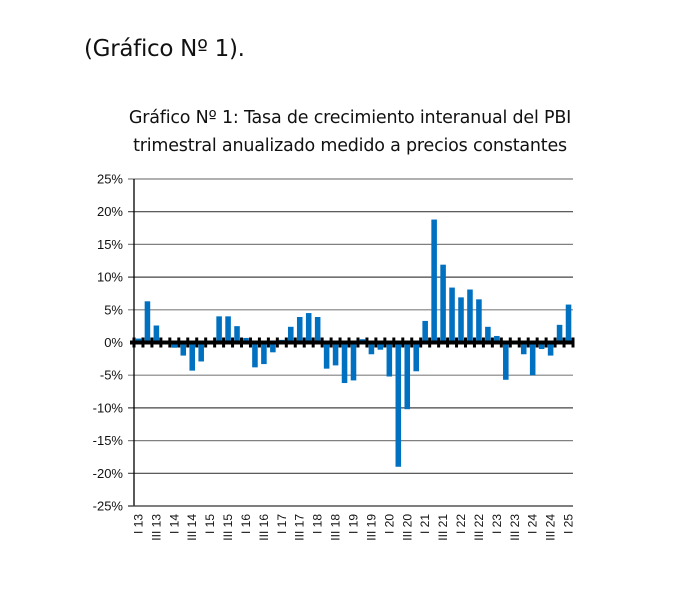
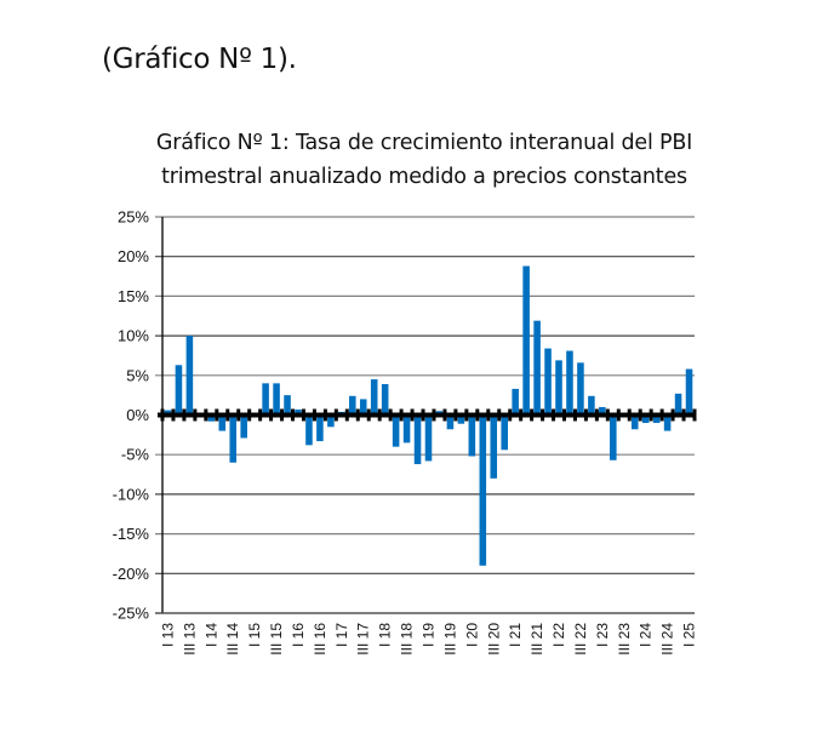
III 13: 3% -> 10%
III 14: -4% -> -6%
III 17: 4% -> 2%
III 20: -10% -> -8%
I 24: -5% -> -1%
